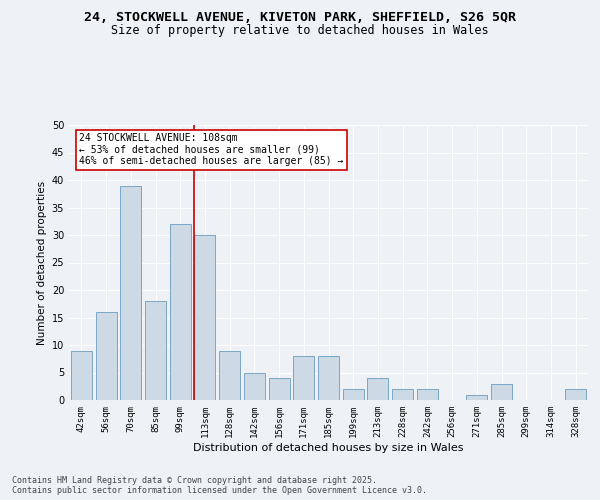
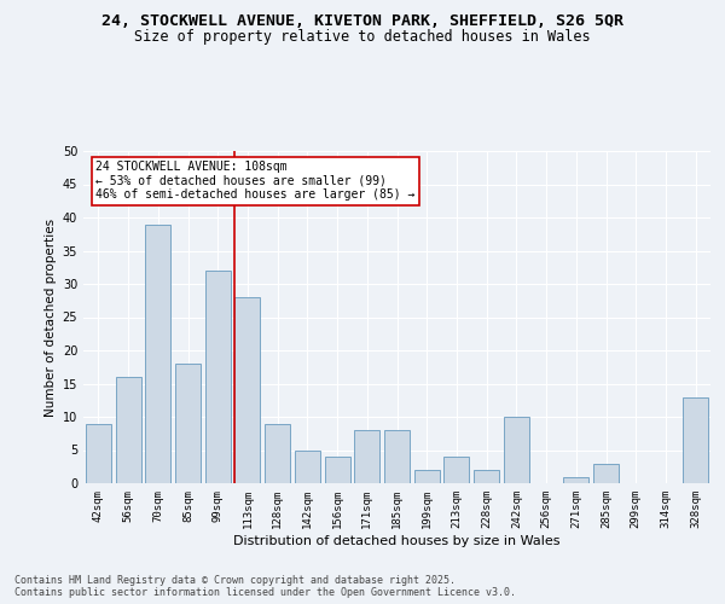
113sqm: 30 -> 28
242sqm: 2 -> 10
328sqm: 2 -> 13
